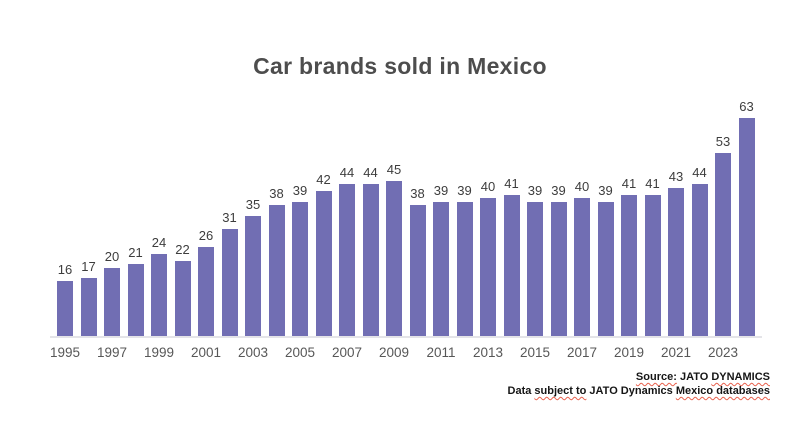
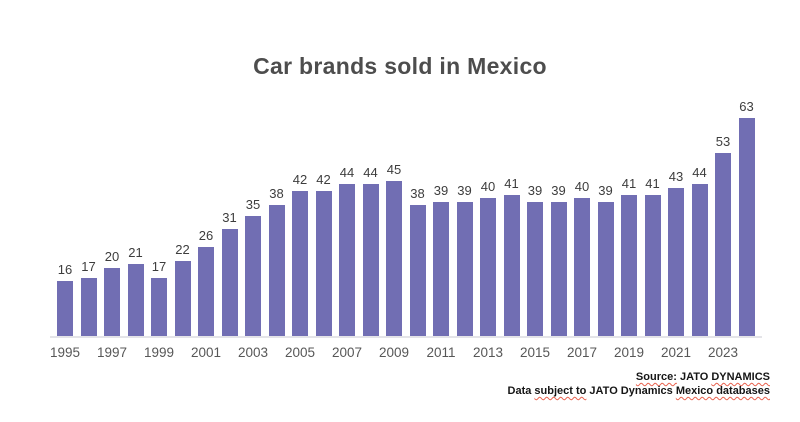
1999: 24 -> 17
2005: 39 -> 42
